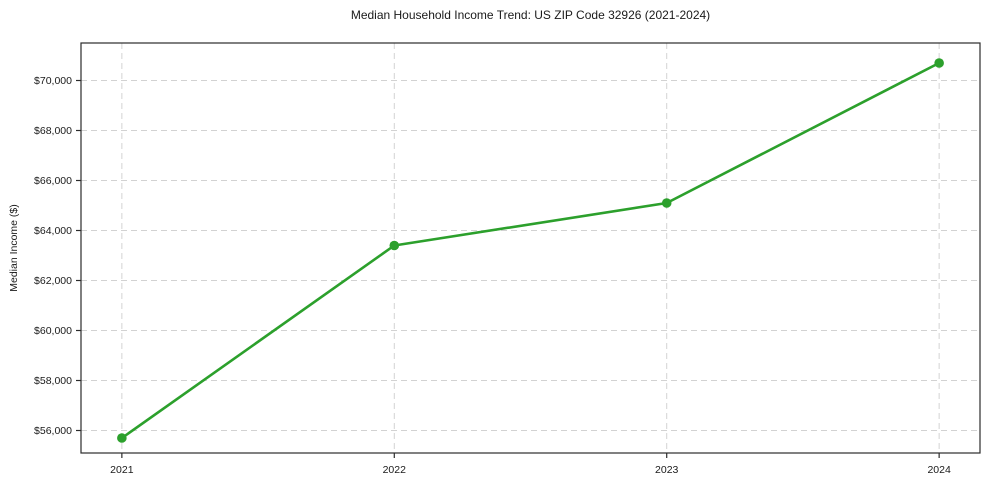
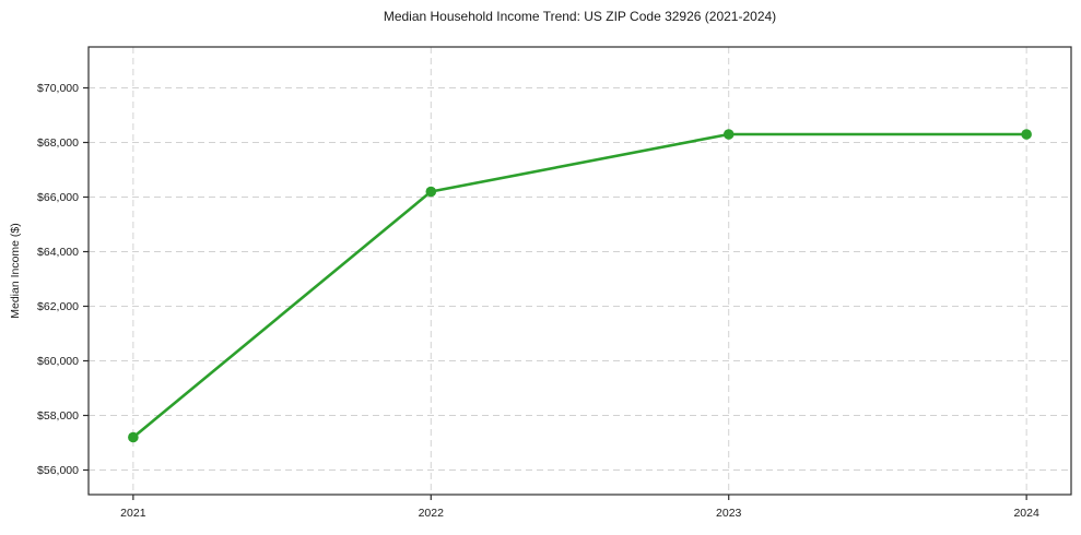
2021: $55700 -> $57200
2022: $63400 -> $66200
2023: $65100 -> $68300
2024: $70700 -> $68300
